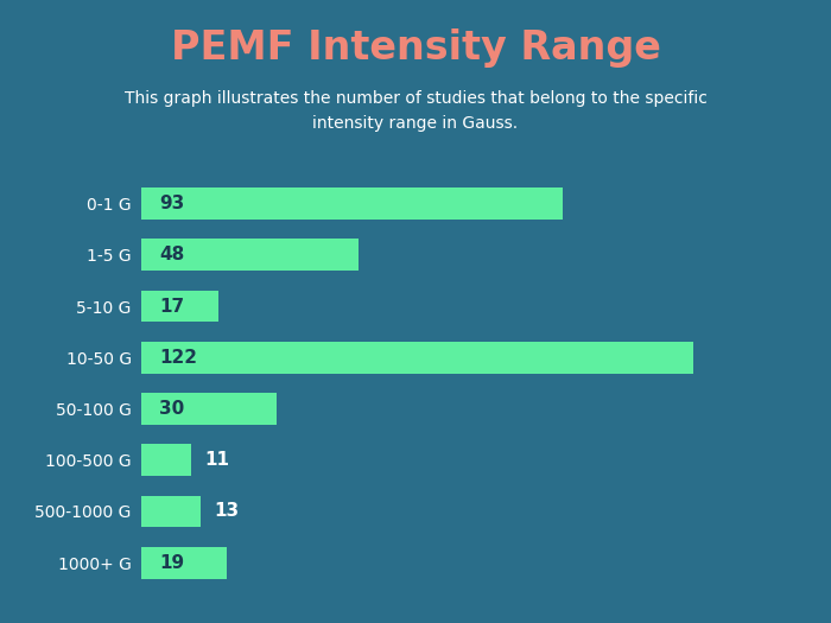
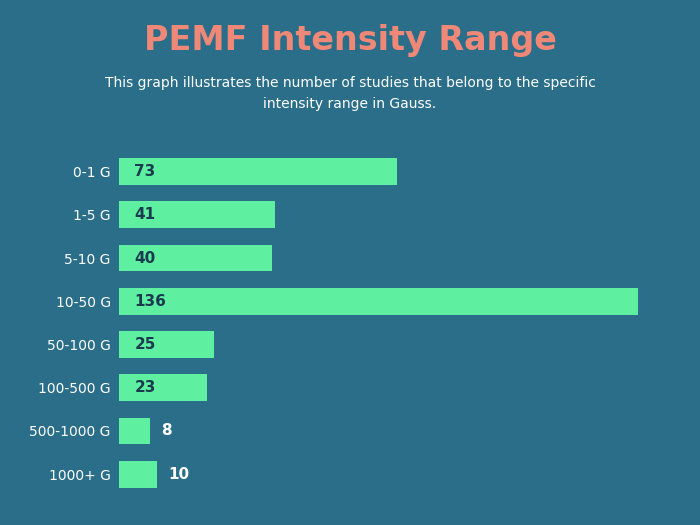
0-1 G: 93 -> 73
1-5 G: 48 -> 41
5-10 G: 17 -> 40
10-50 G: 122 -> 136
50-100 G: 30 -> 25
100-500 G: 11 -> 23
500-1000 G: 13 -> 8
1000+ G: 19 -> 10
